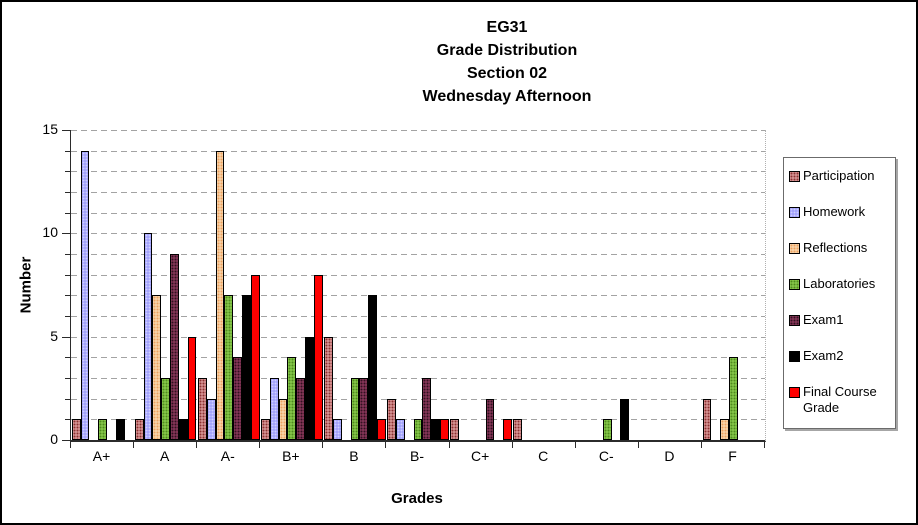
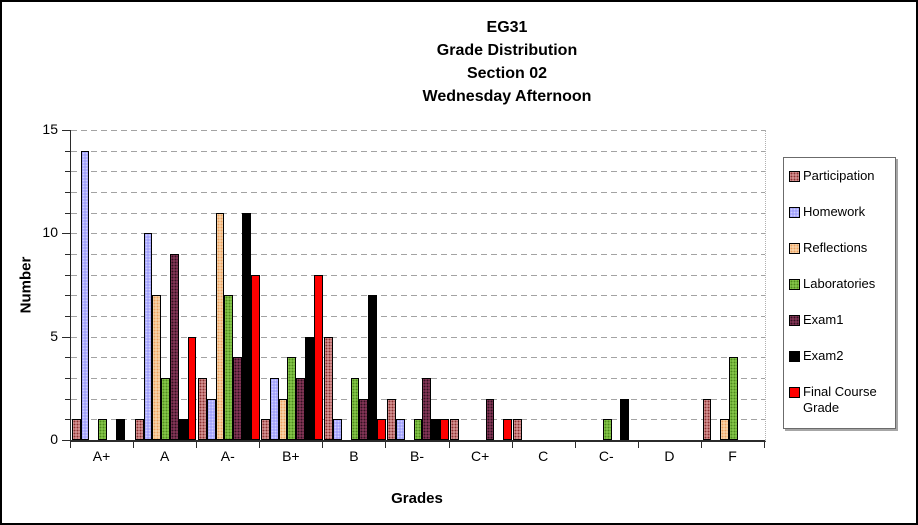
Reflections/A-: 14 -> 11
Exam2/A-: 7 -> 11
Exam1/B: 3 -> 2
